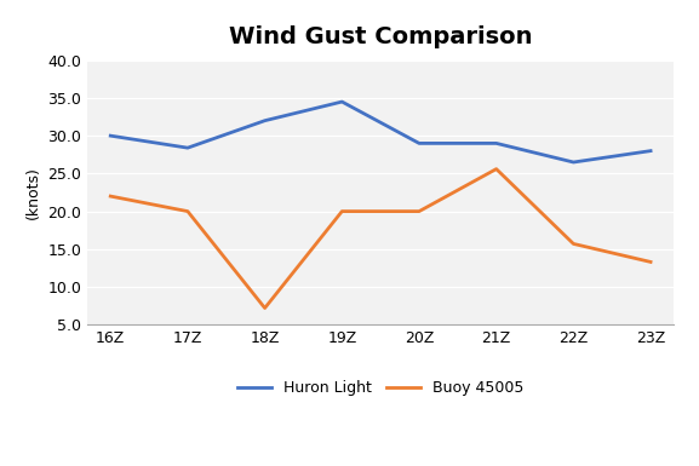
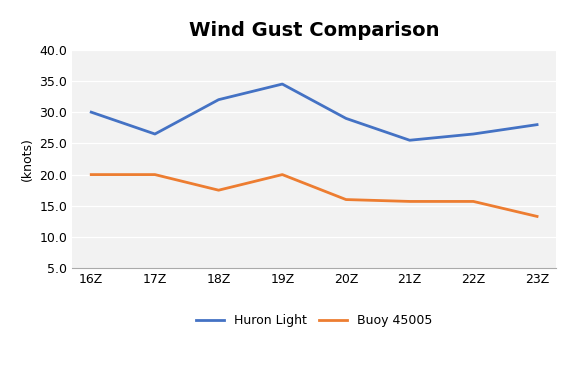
Buoy 45005/16Z: 22.0 -> 20.0
Huron Light/17Z: 28.4 -> 26.5
Buoy 45005/18Z: 7.2 -> 17.5
Buoy 45005/20Z: 20.0 -> 16.0
Huron Light/21Z: 29.0 -> 25.5
Buoy 45005/21Z: 25.6 -> 15.7
